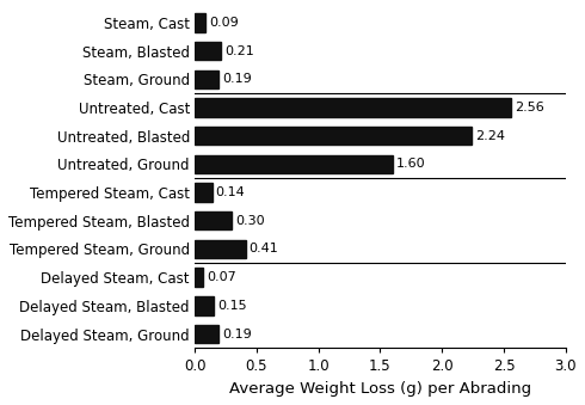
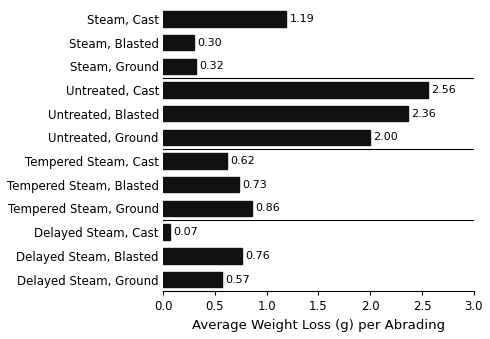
Steam, Cast: 0.09 -> 1.19
Steam, Blasted: 0.21 -> 0.30
Steam, Ground: 0.19 -> 0.32
Untreated, Blasted: 2.24 -> 2.36
Untreated, Ground: 1.60 -> 2.00
Tempered Steam, Cast: 0.14 -> 0.62
Tempered Steam, Blasted: 0.30 -> 0.73
Tempered Steam, Ground: 0.41 -> 0.86
Delayed Steam, Blasted: 0.15 -> 0.76
Delayed Steam, Ground: 0.19 -> 0.57
